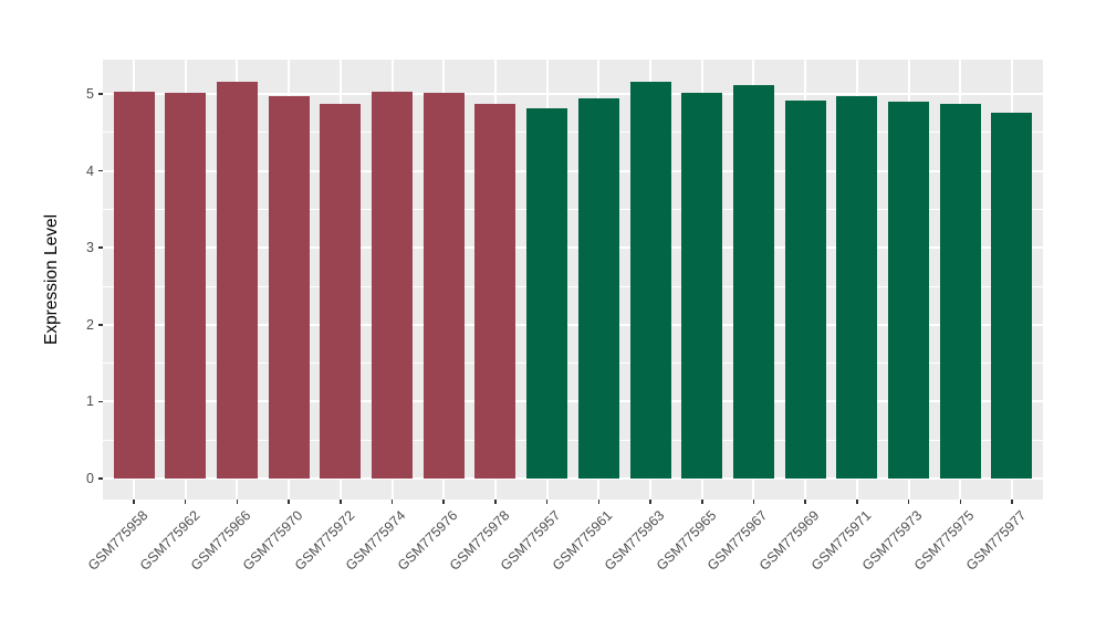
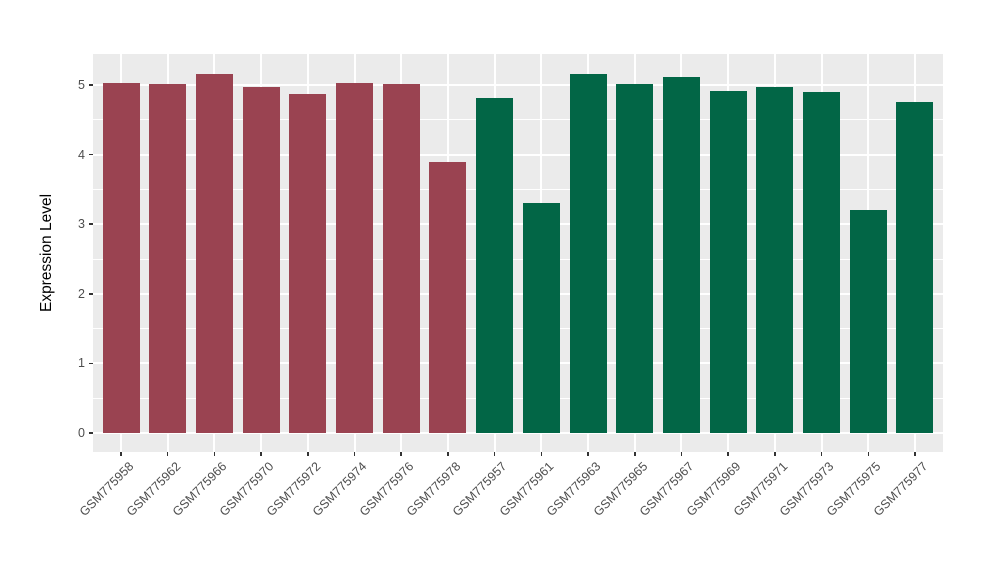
GSM775978: 4.9 -> 3.9
GSM775961: 4.9 -> 3.3
GSM775975: 4.9 -> 3.2
